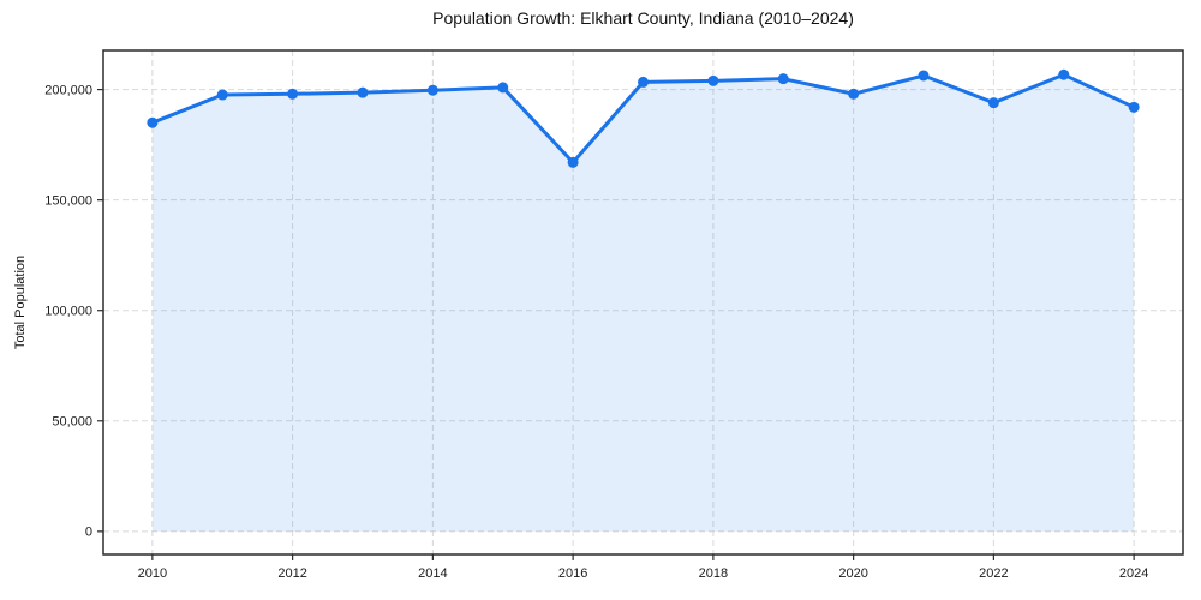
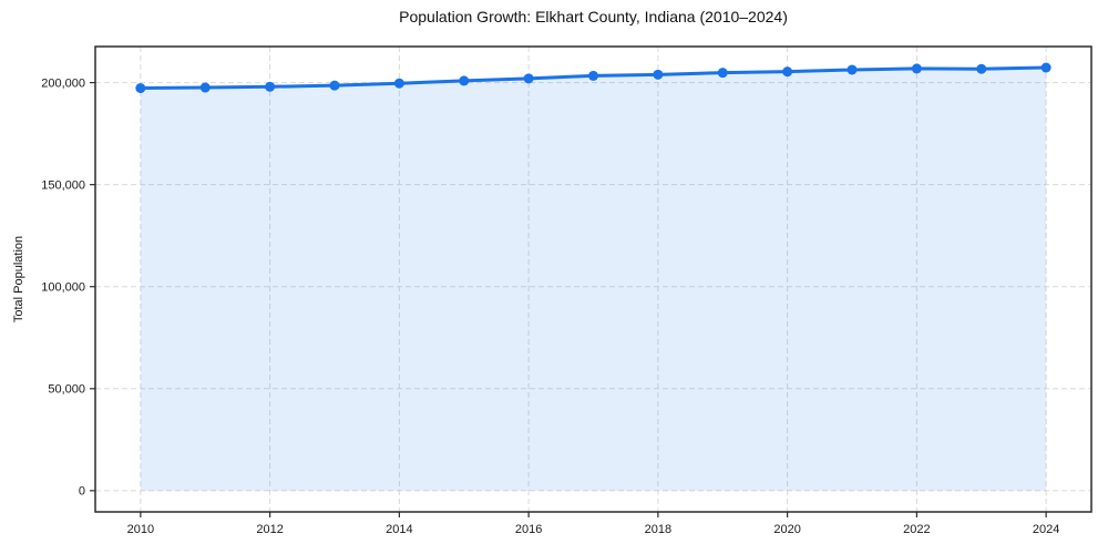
2010: 185000 -> 197000
2016: 167000 -> 202000
2020: 198000 -> 205000
2022: 194000 -> 207000
2024: 192000 -> 207000
